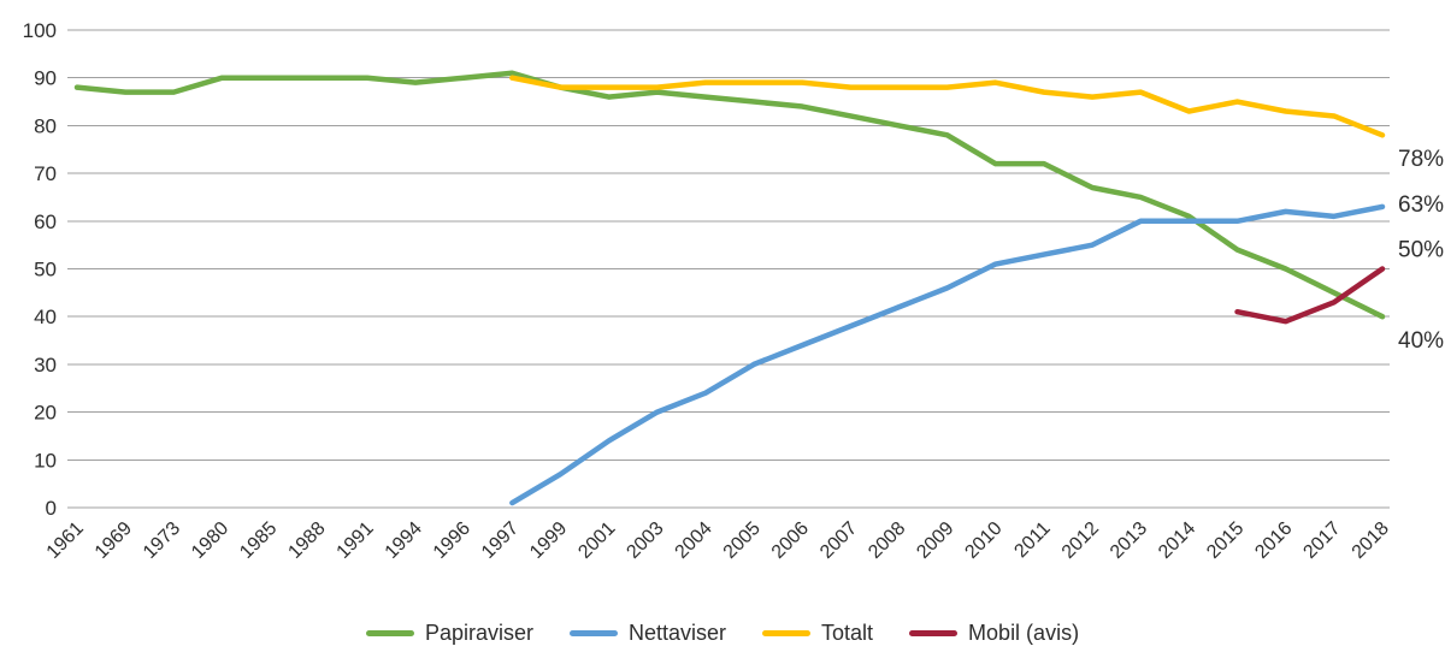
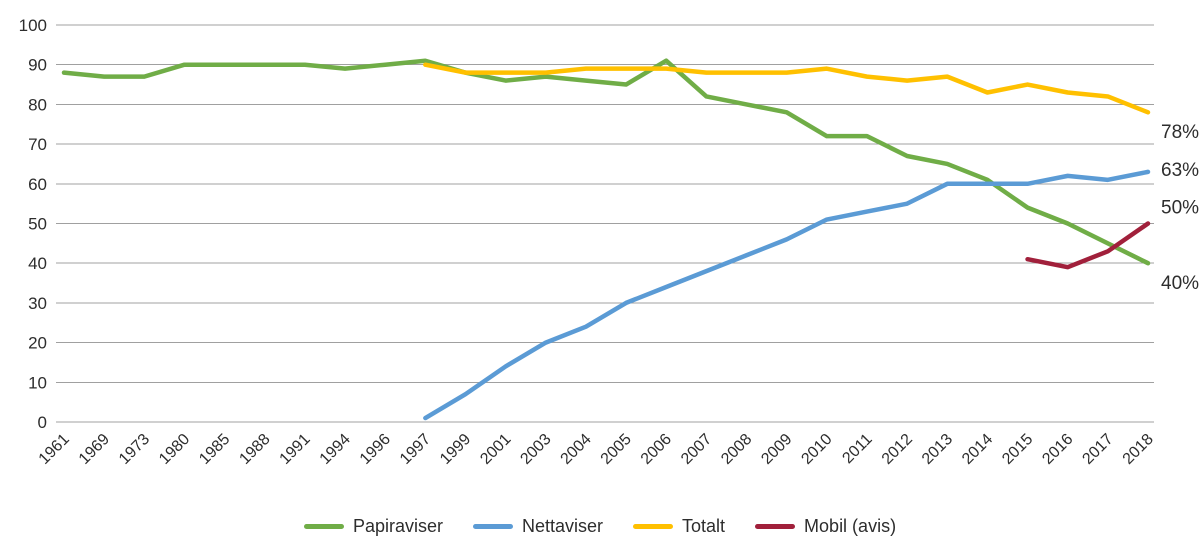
Papiraviser/2006: 84 -> 91
